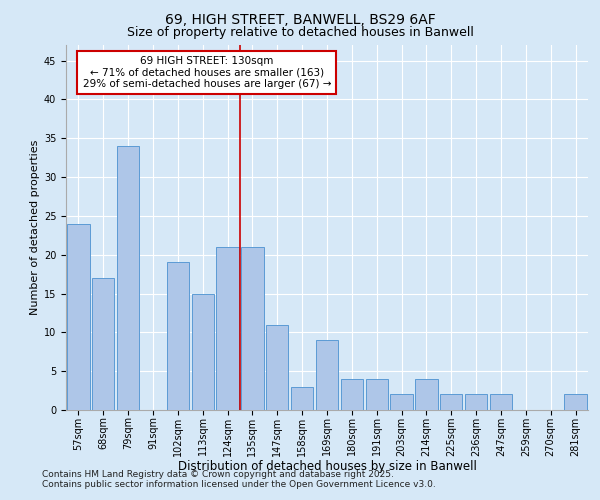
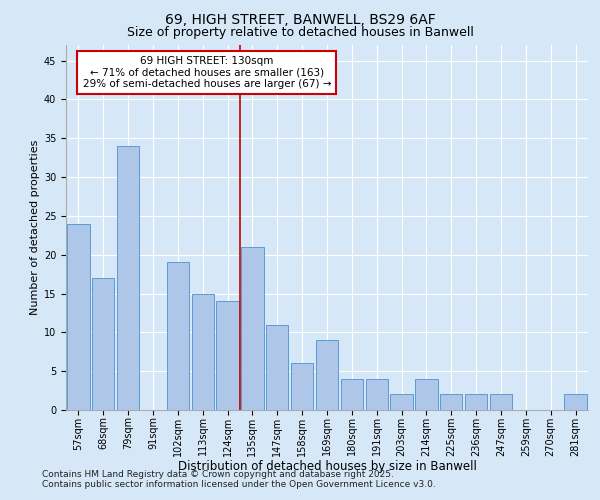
124sqm: 21 -> 14
158sqm: 3 -> 6
